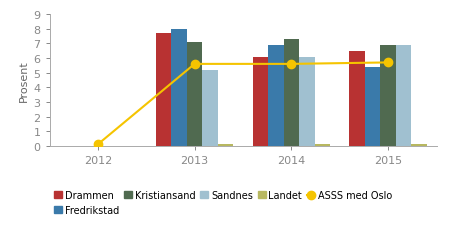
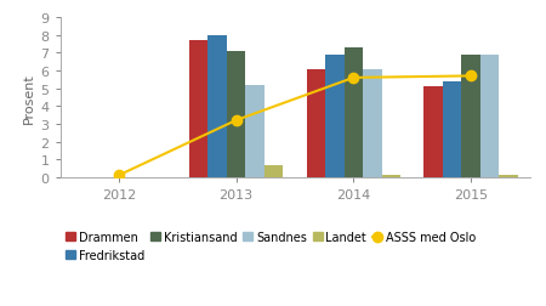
ASSS med Oslo/2013: 5.6 -> 3.2
Landet/2013: 0.1 -> 0.7
Drammen/2015: 6.5 -> 5.1
